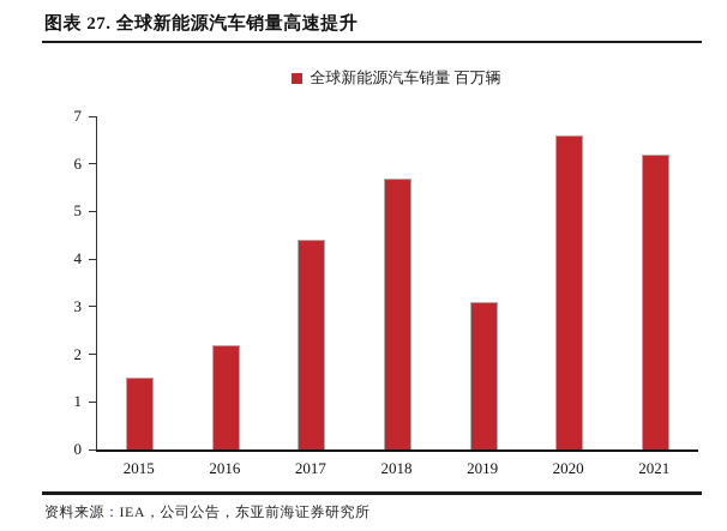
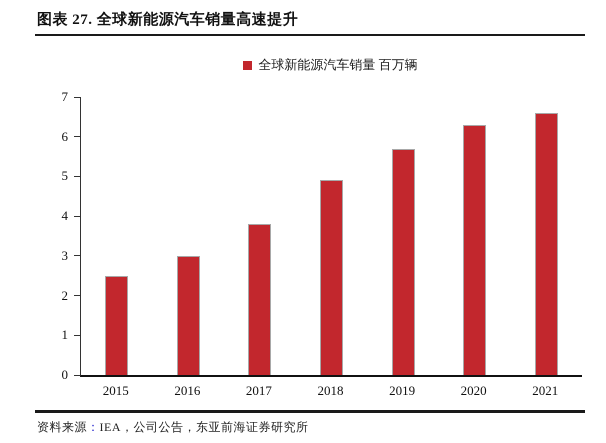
2015: 1.5 -> 2.5
2016: 2.2 -> 3.0
2017: 4.4 -> 3.8
2018: 5.7 -> 4.9
2019: 3.1 -> 5.7
2020: 6.6 -> 6.3
2021: 6.2 -> 6.6
